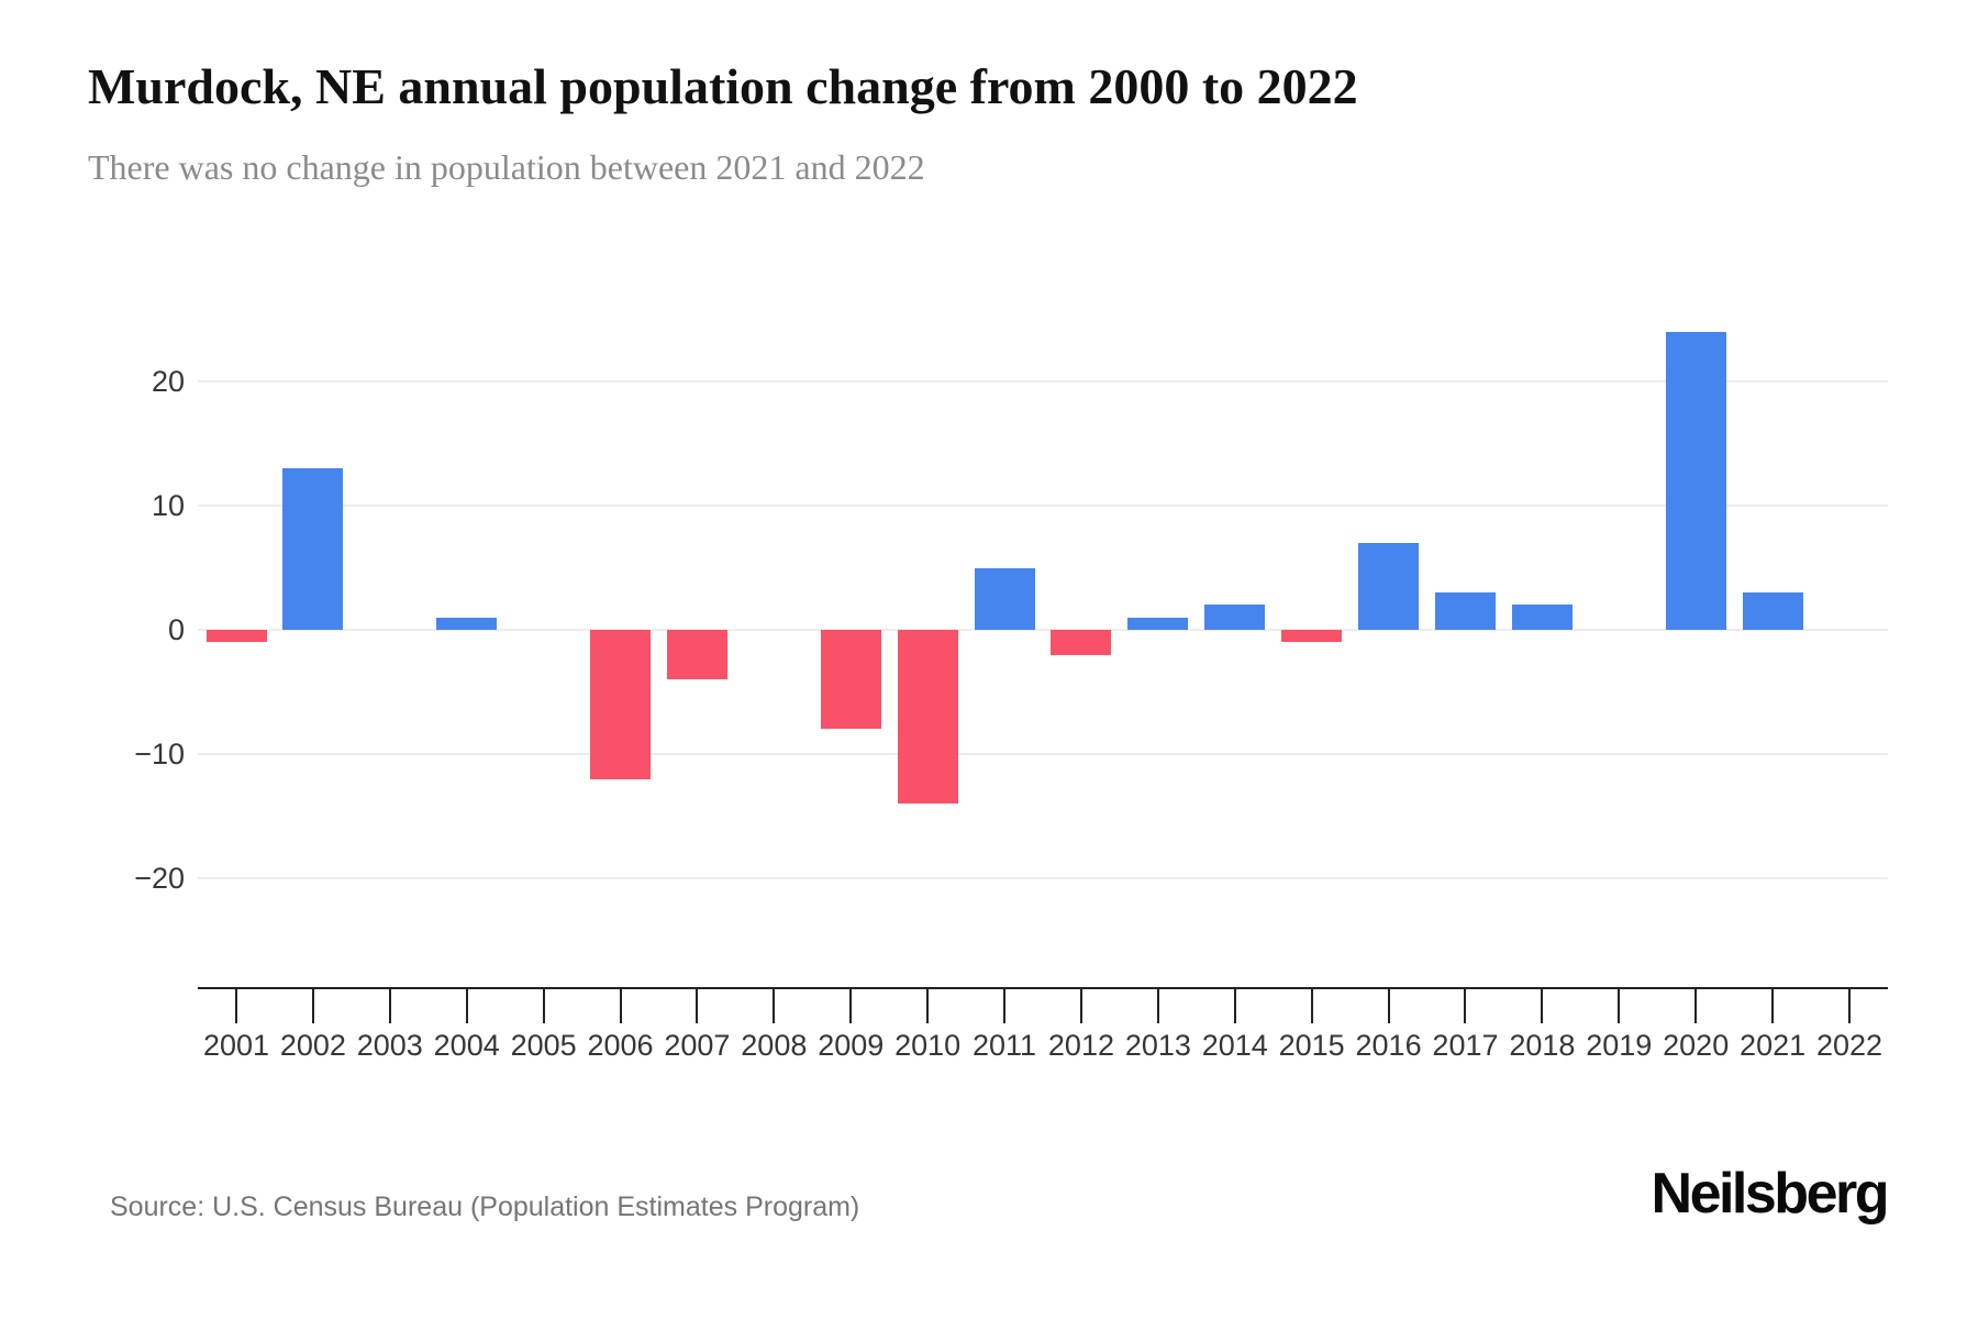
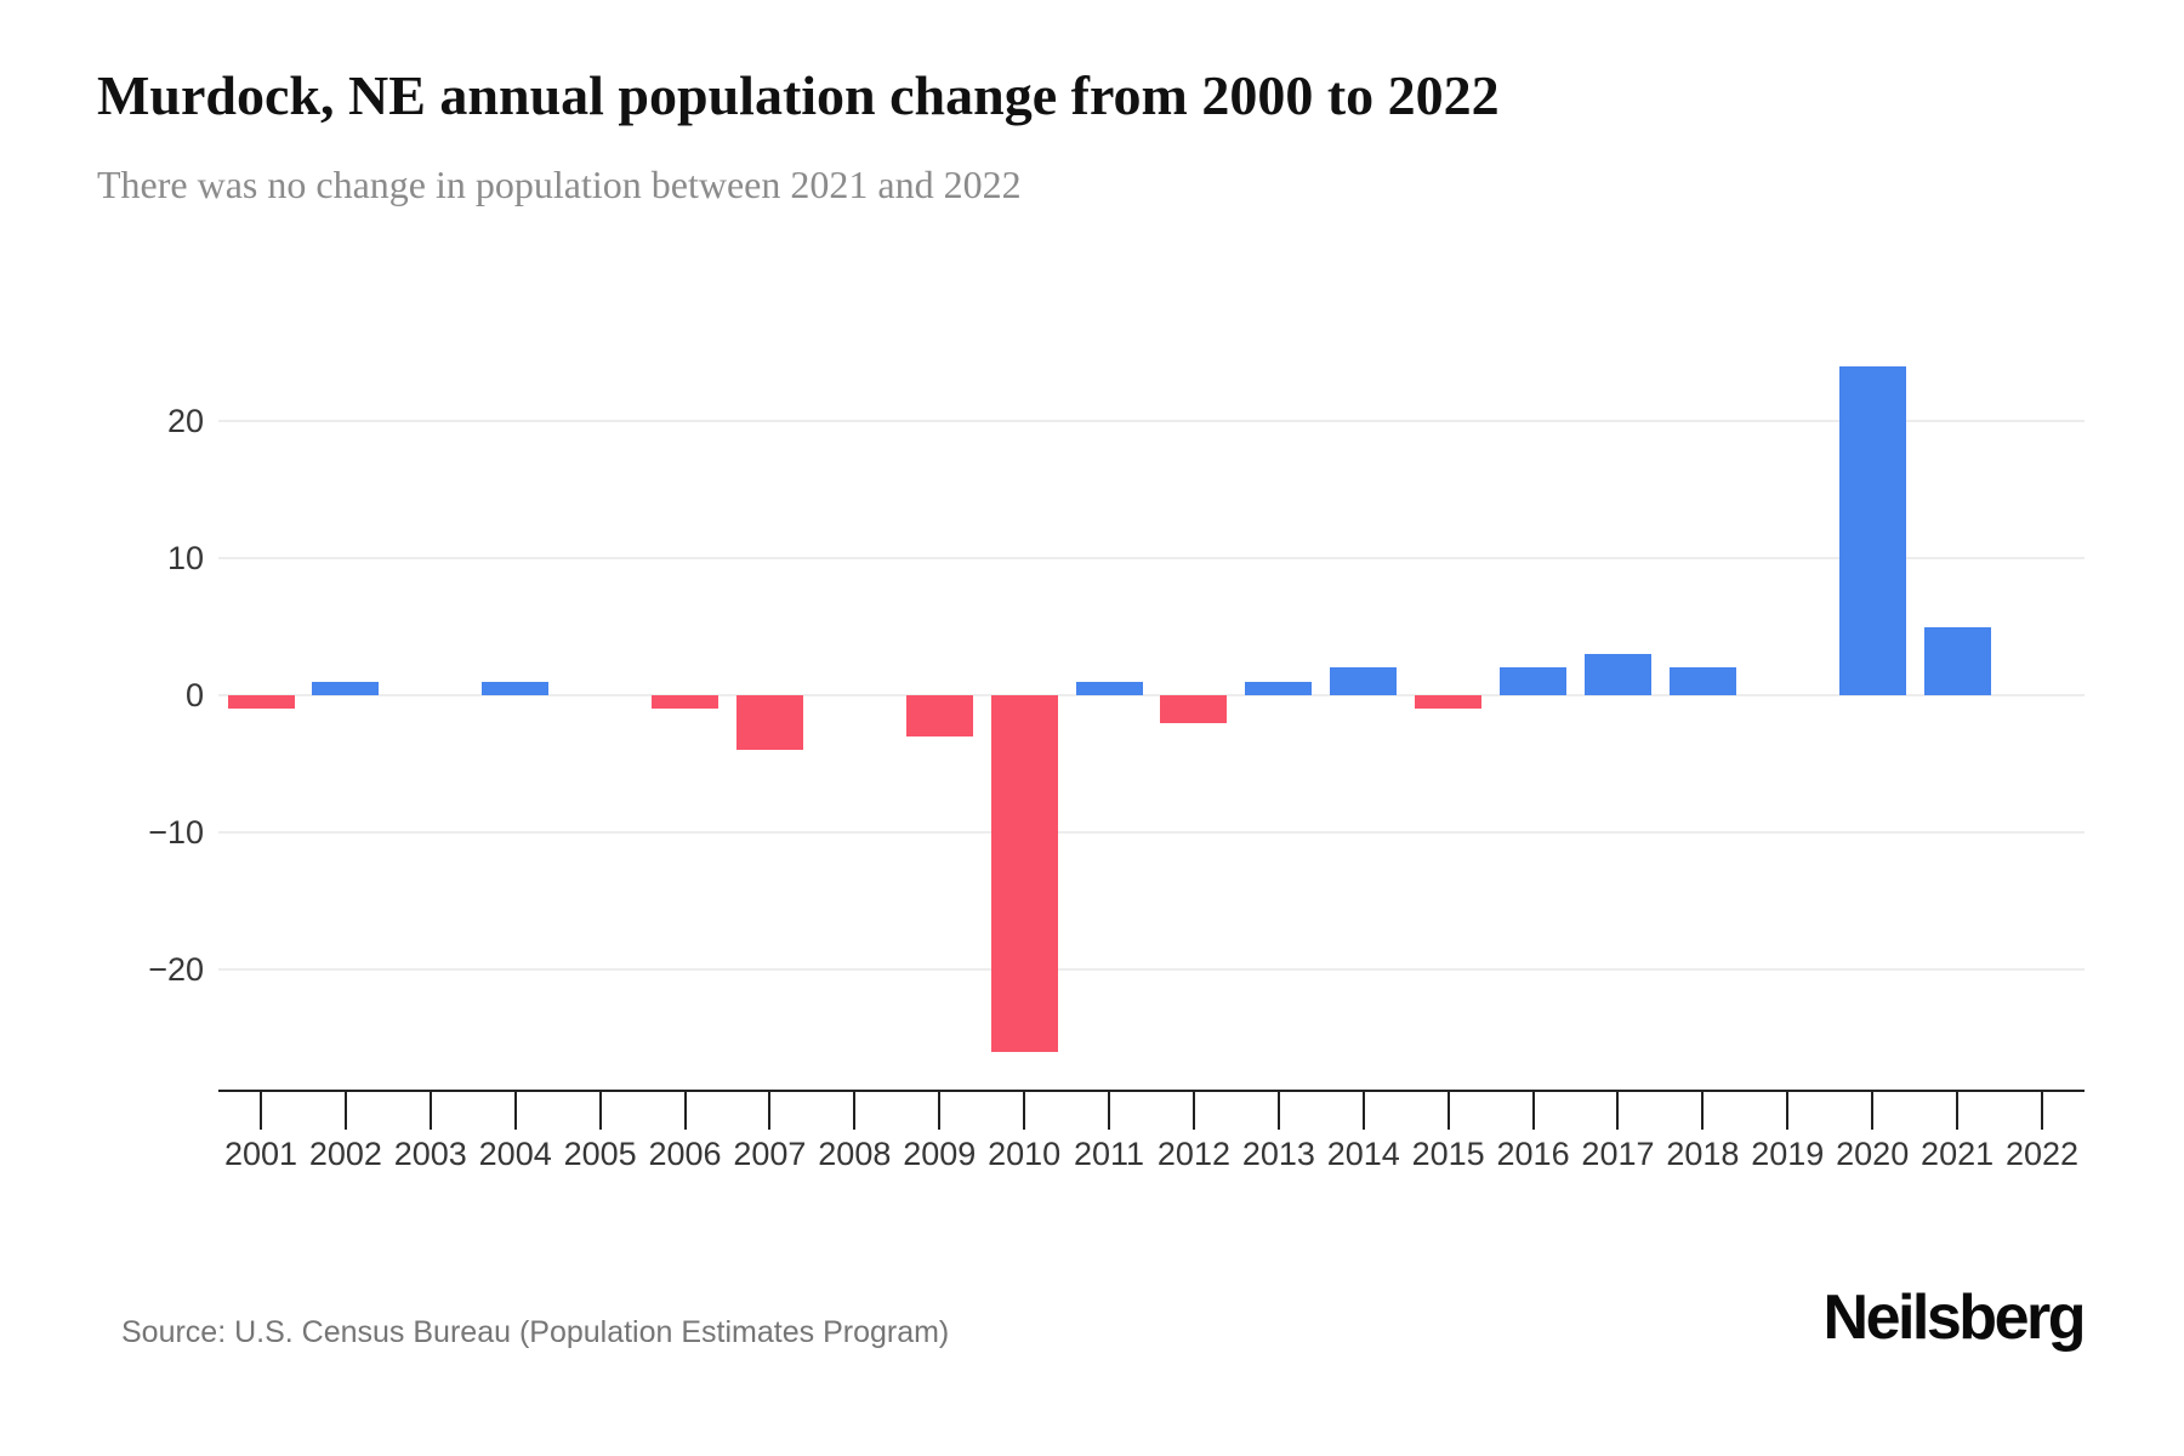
2002: 13 -> 1
2006: -12 -> -1
2009: -8 -> -3
2010: -14 -> -26
2011: 5 -> 1
2016: 7 -> 2
2021: 3 -> 5
